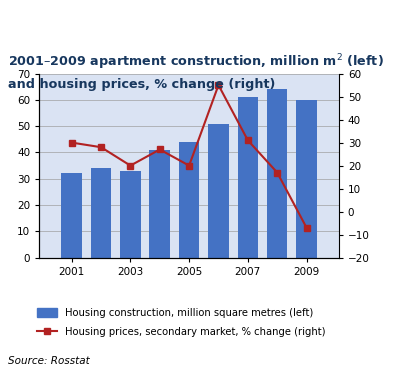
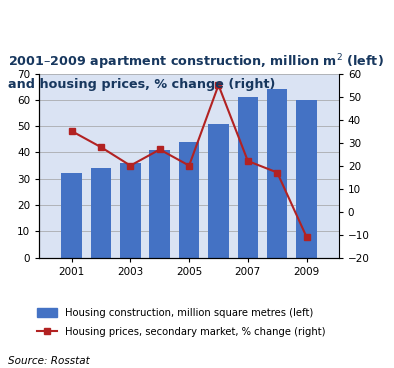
Housing prices, secondary market, % change (right)/2001: 30 -> 35
Housing construction, million square metres (left)/2003: 33 -> 36
Housing prices, secondary market, % change (right)/2007: 31 -> 22
Housing prices, secondary market, % change (right)/2009: -7 -> -11
